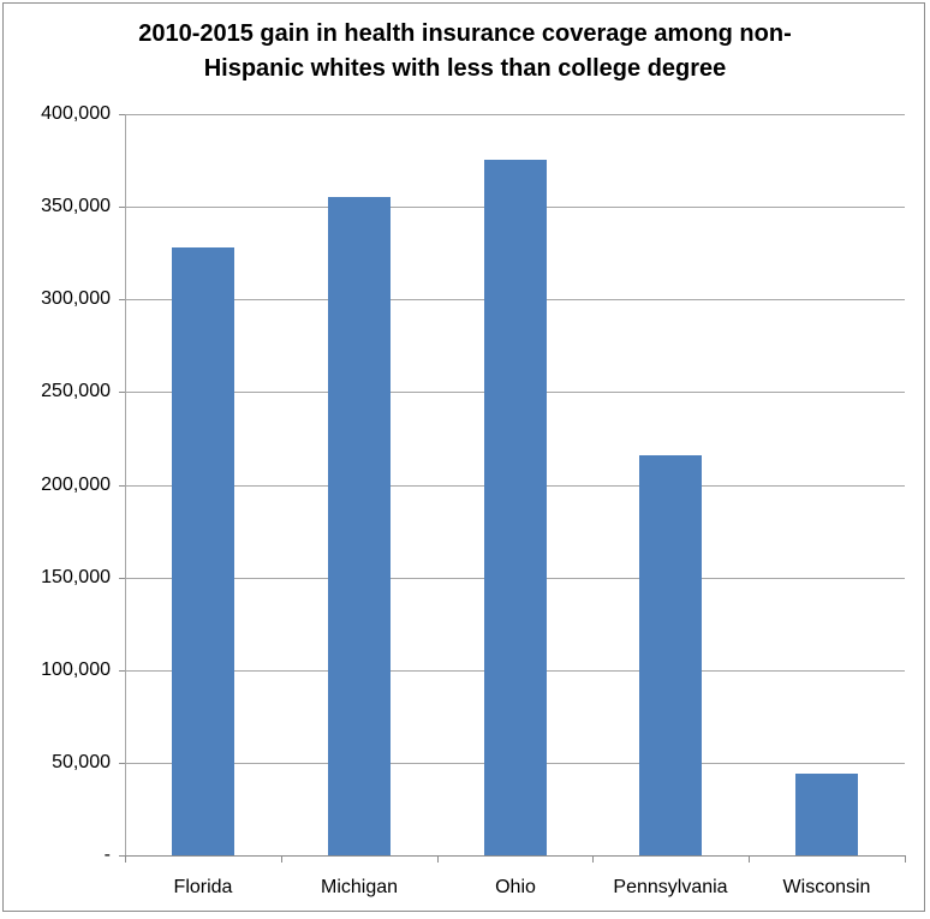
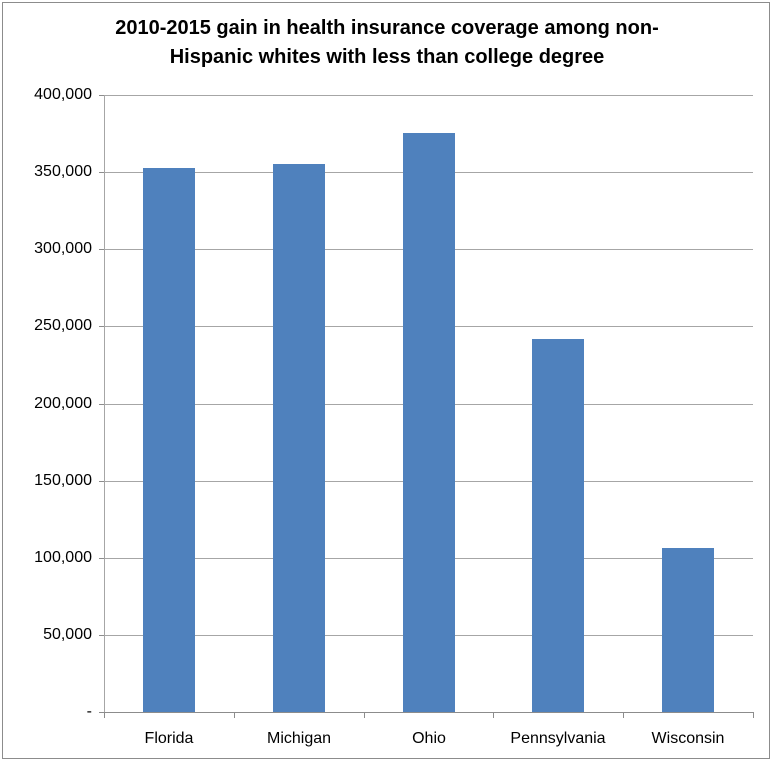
Florida: 328000 -> 352000
Pennsylvania: 216000 -> 242000
Wisconsin: 44000 -> 106000
